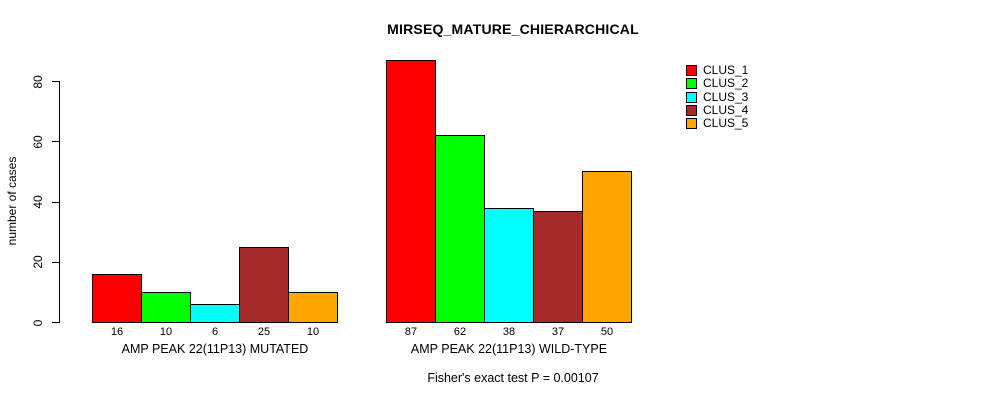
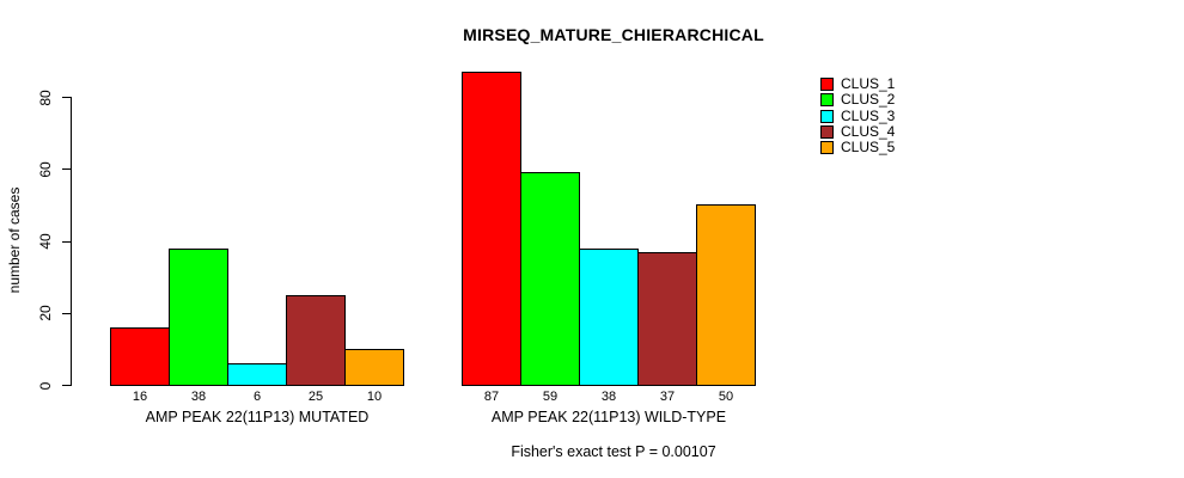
CLUS_2/AMP PEAK 22(11P13) MUTATED: 10 -> 38
CLUS_2/AMP PEAK 22(11P13) WILD-TYPE: 62 -> 59
